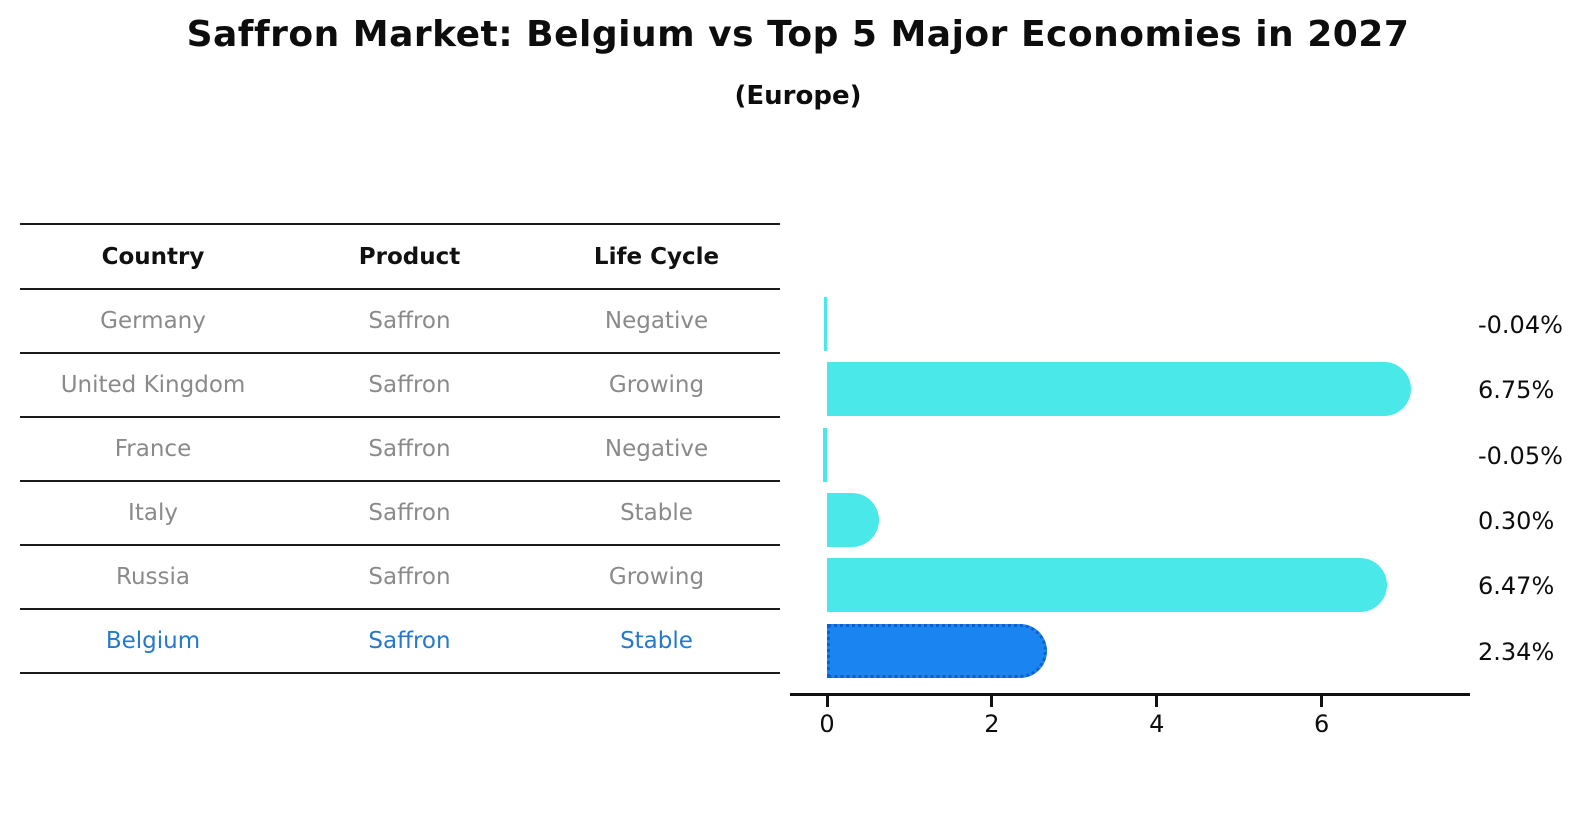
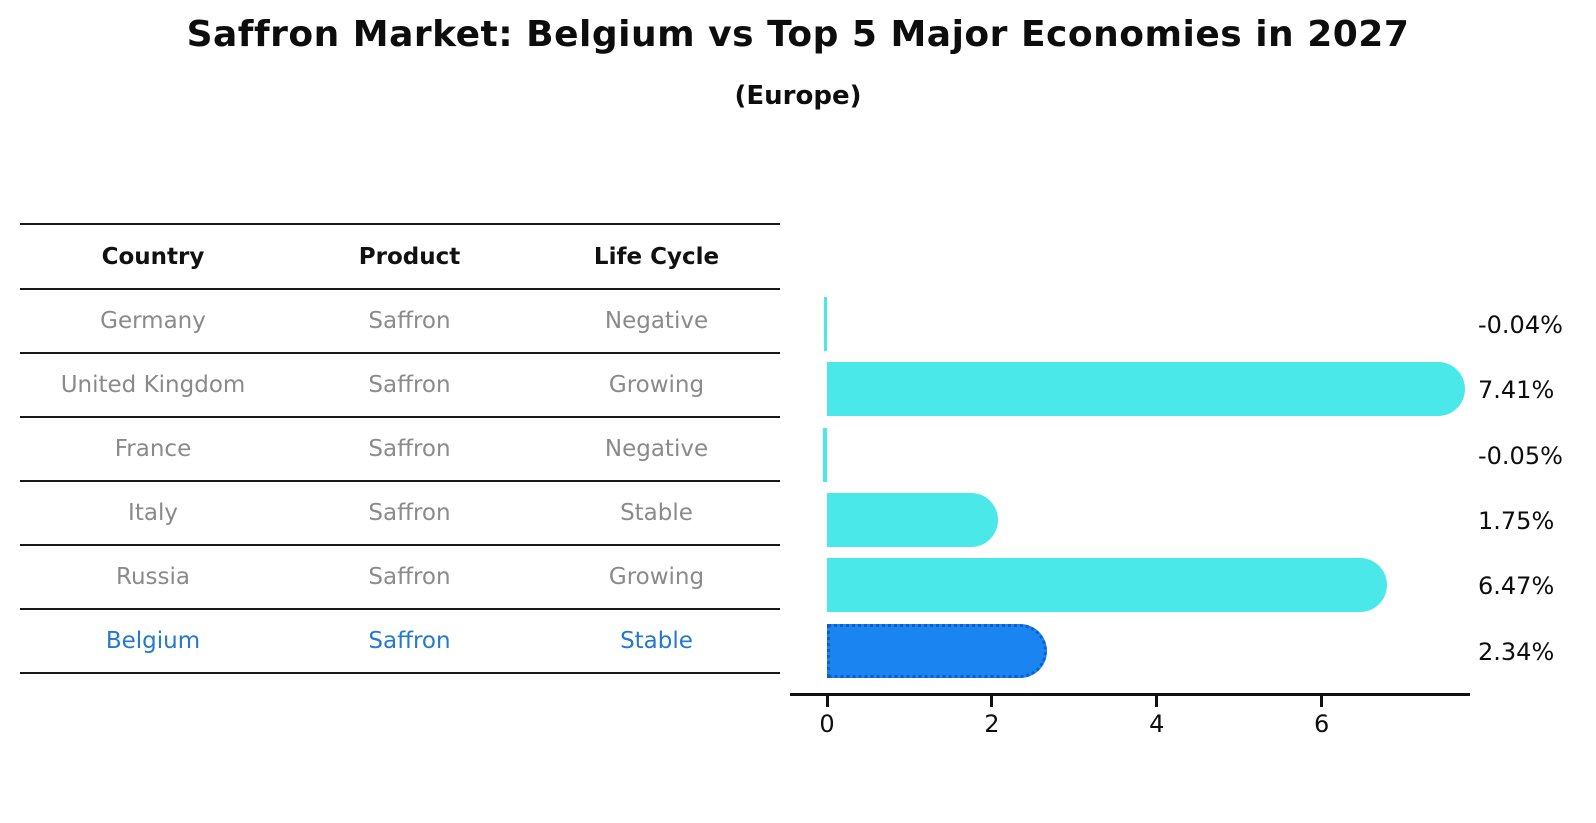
United Kingdom: 6.75% -> 7.41%
Italy: 0.30% -> 1.75%
